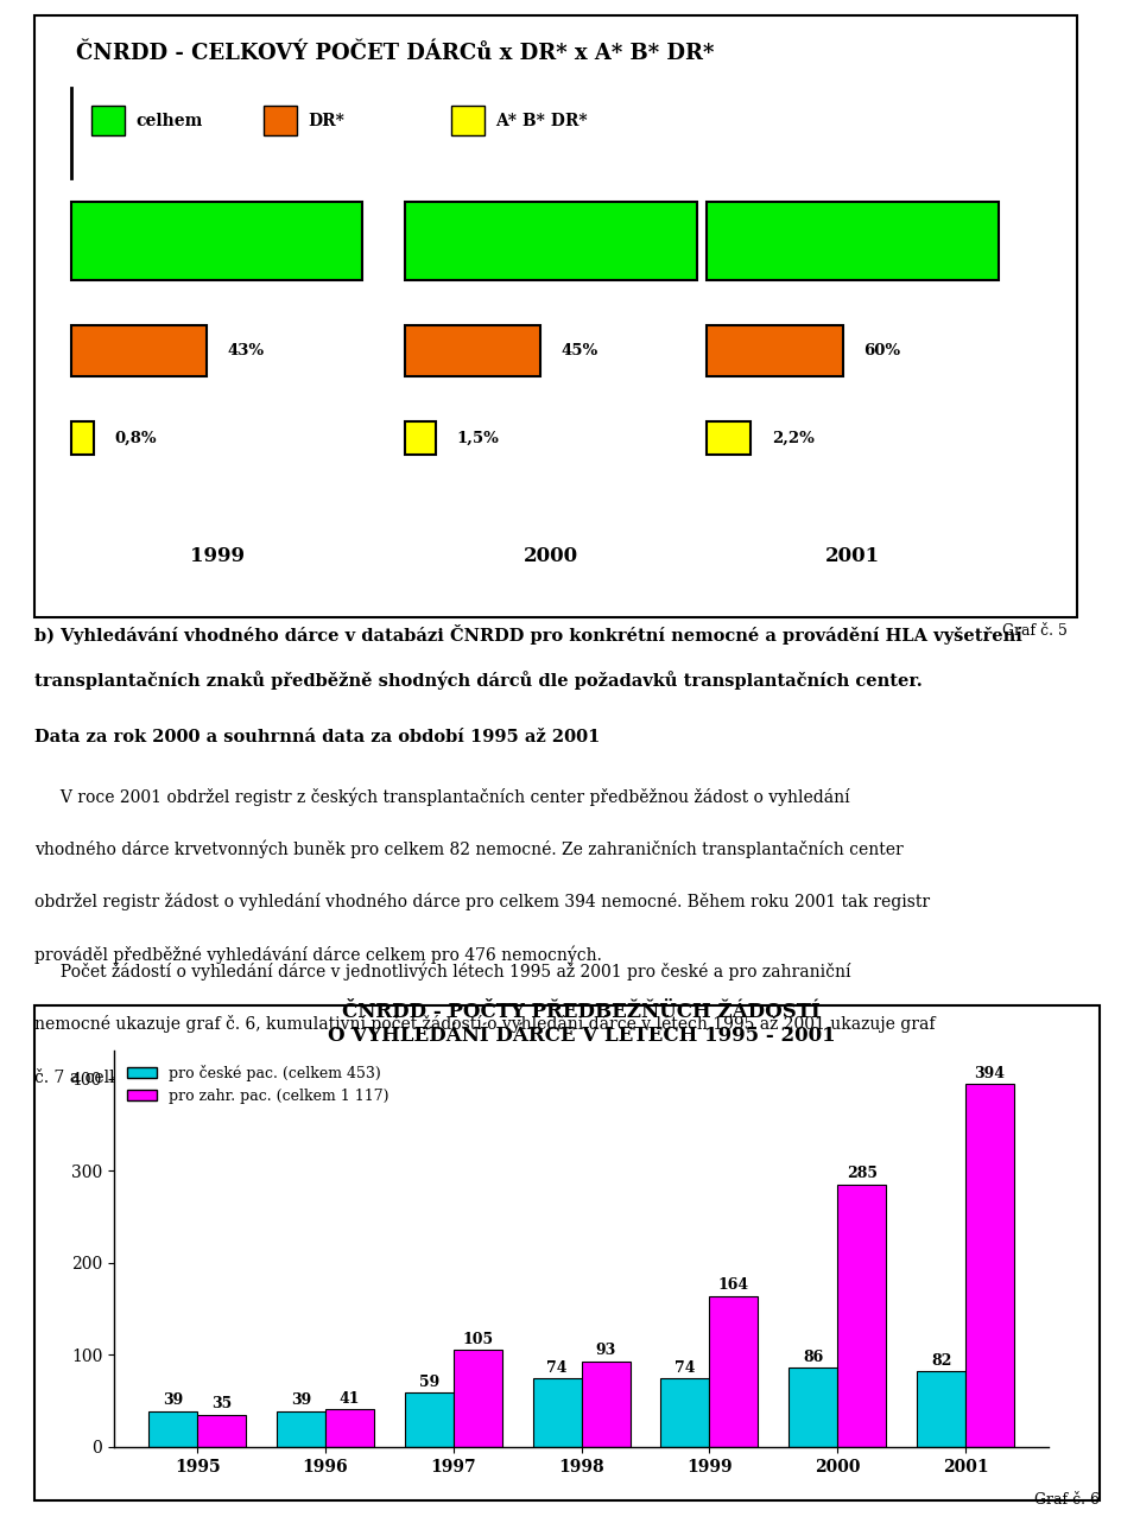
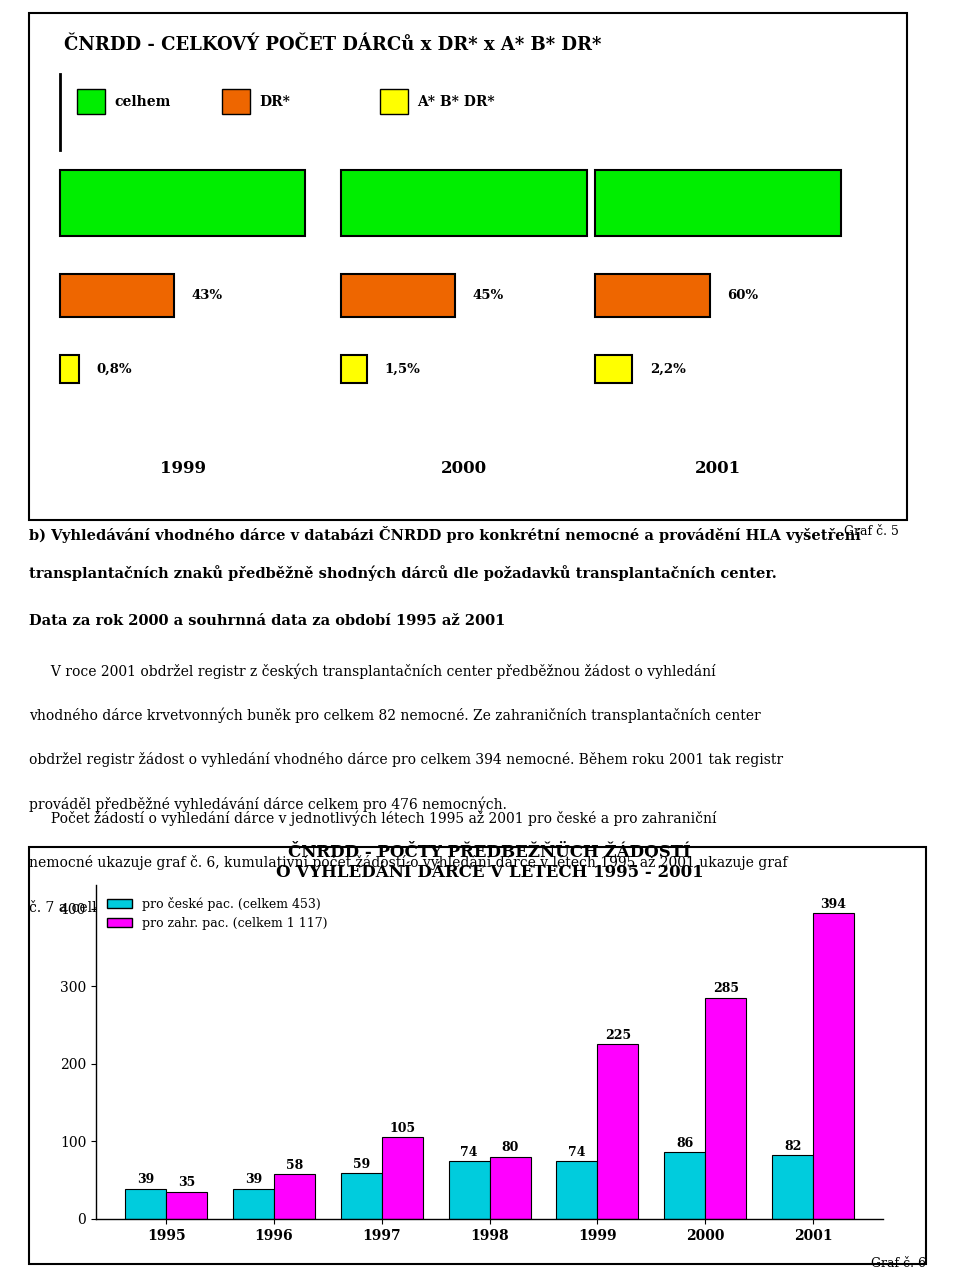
pro zahr. pac. (celkem 1 117)/1996: 41 -> 58
pro zahr. pac. (celkem 1 117)/1998: 93 -> 80
pro zahr. pac. (celkem 1 117)/1999: 164 -> 225
